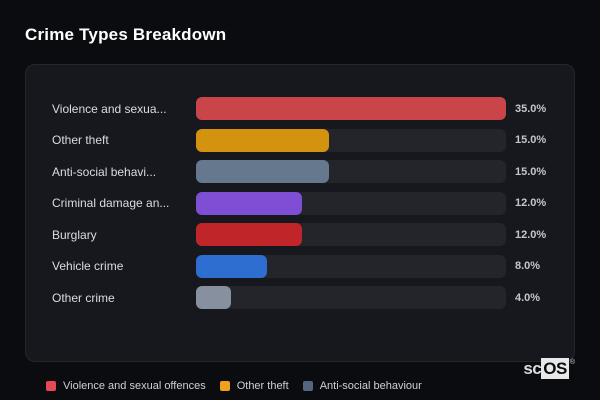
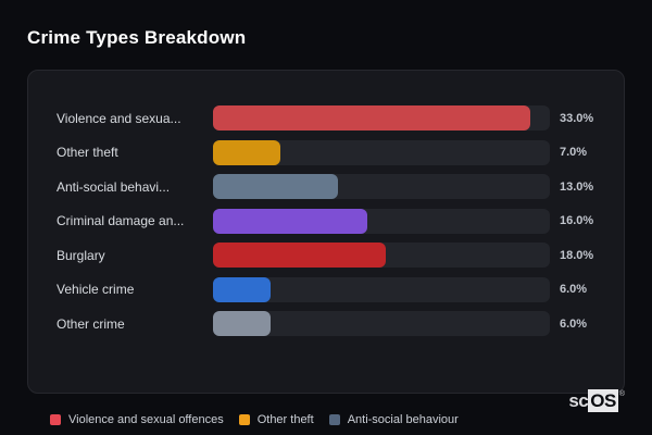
Violence and sexua...: 35.0% -> 33.0%
Other theft: 15.0% -> 7.0%
Anti-social behavi...: 15.0% -> 13.0%
Criminal damage an...: 12.0% -> 16.0%
Burglary: 12.0% -> 18.0%
Vehicle crime: 8.0% -> 6.0%
Other crime: 4.0% -> 6.0%
